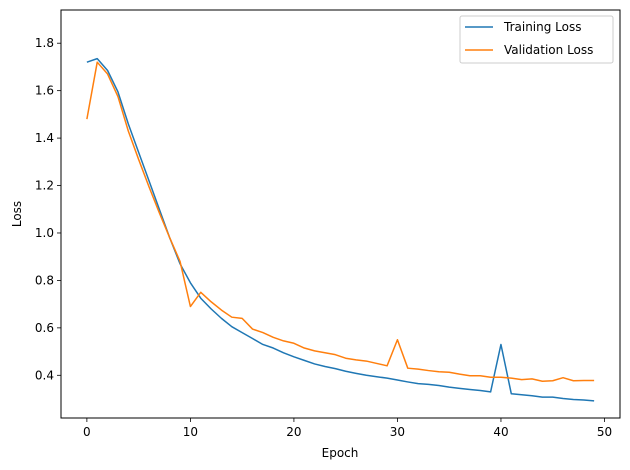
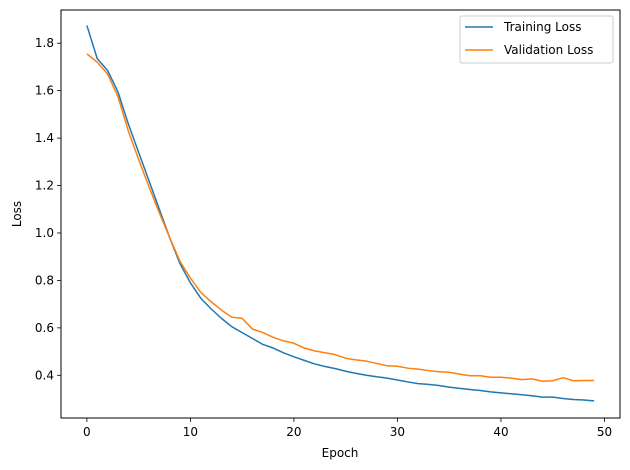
Training Loss/0: 1.72 -> 1.88
Validation Loss/0: 1.48 -> 1.75
Validation Loss/10: 0.69 -> 0.81
Validation Loss/30: 0.55 -> 0.44
Training Loss/40: 0.53 -> 0.33
